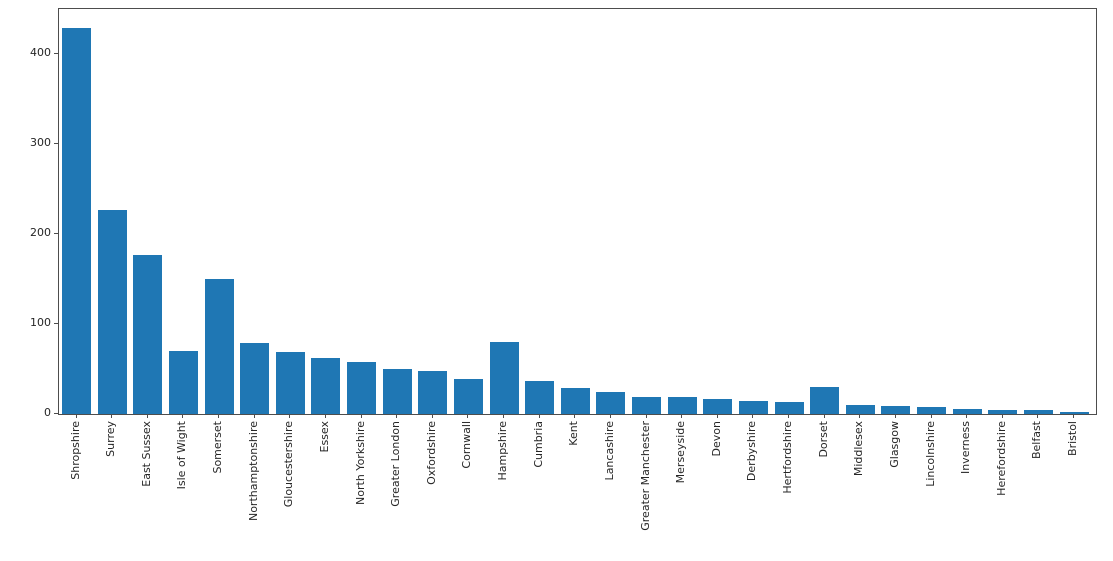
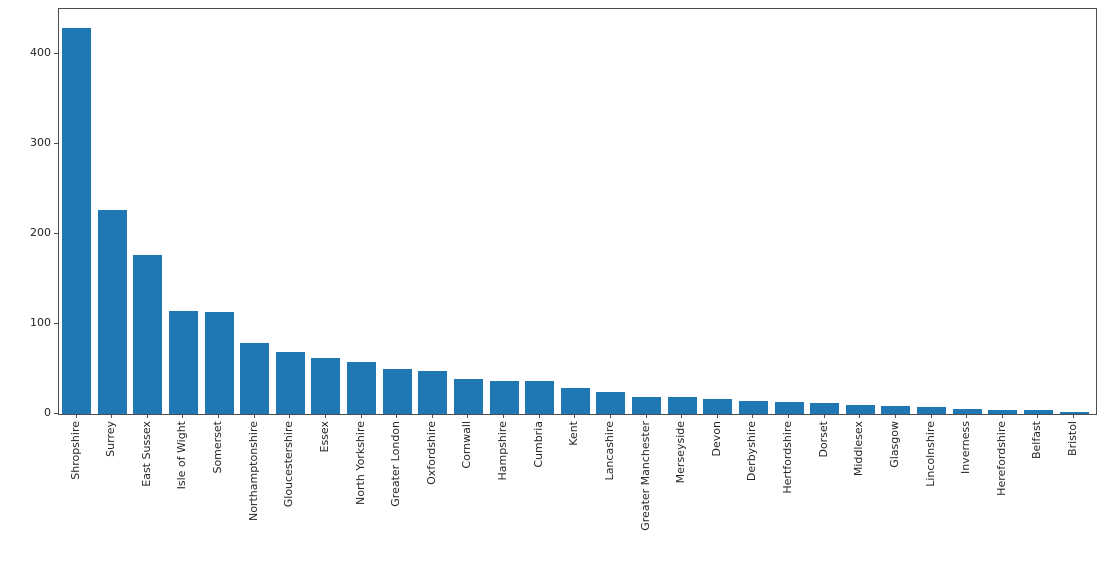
Isle of Wight: 70 -> 110
Somerset: 150 -> 110
Hampshire: 80 -> 40
Dorset: 30 -> 10
